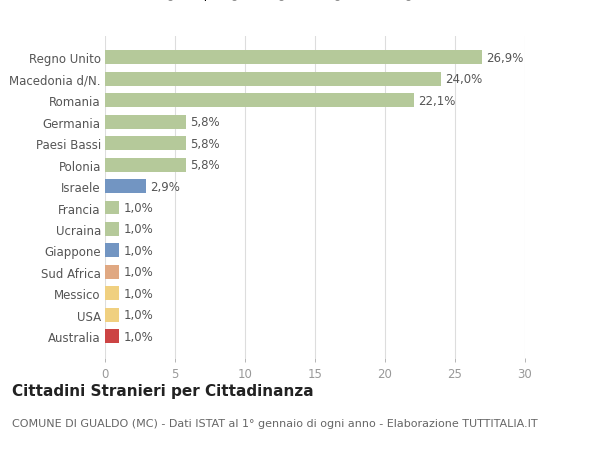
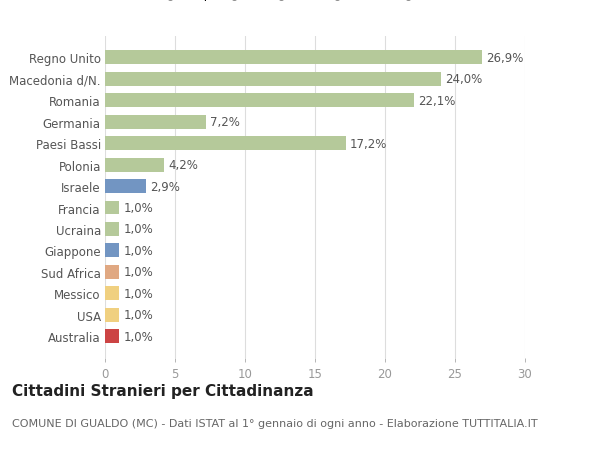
Germania: 5,8% -> 7,2%
Paesi Bassi: 5,8% -> 17,2%
Polonia: 5,8% -> 4,2%
